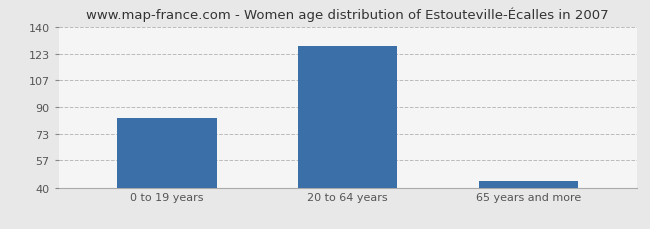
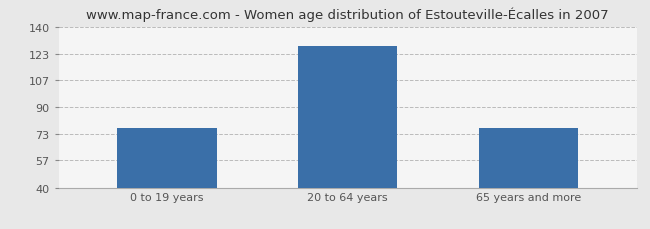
0 to 19 years: 83 -> 77
65 years and more: 44 -> 77
